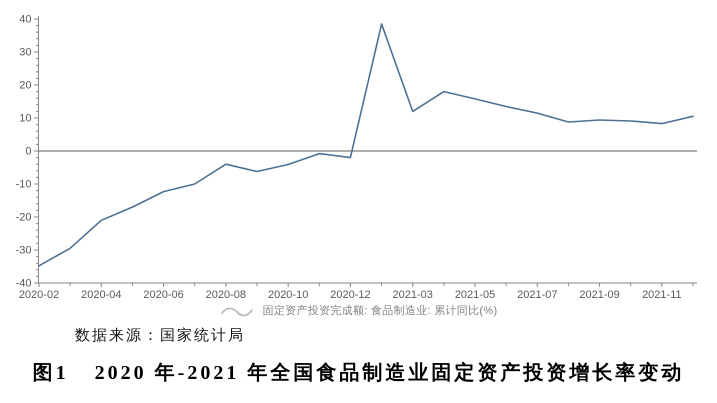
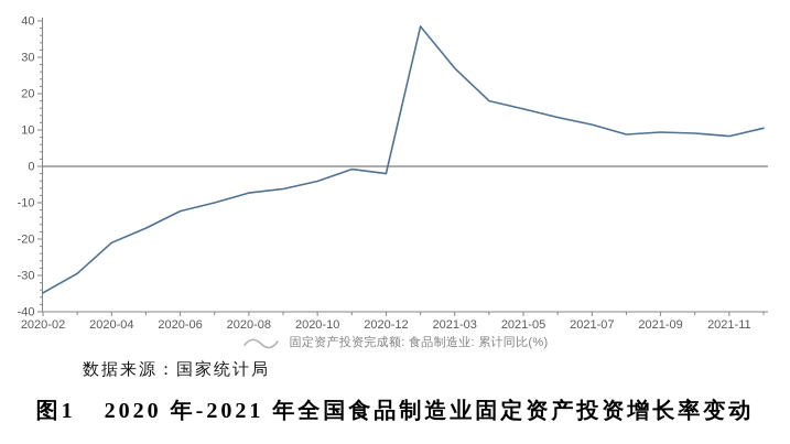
2020-08: -4 -> -7
2021-03: 12 -> 27
